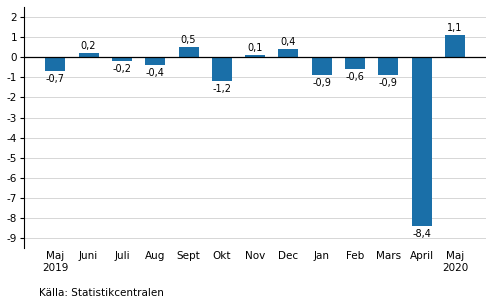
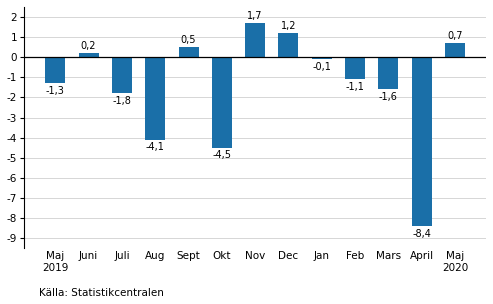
Maj 2019: -0,7 -> -1,3
Juli: -0,2 -> -1,8
Aug: -0,4 -> -4,1
Okt: -1,2 -> -4,5
Nov: 0,1 -> 1,7
Dec: 0,4 -> 1,2
Jan: -0,9 -> -0,1
Feb: -0,6 -> -1,1
Mars: -0,9 -> -1,6
Maj 2020: 1,1 -> 0,7
